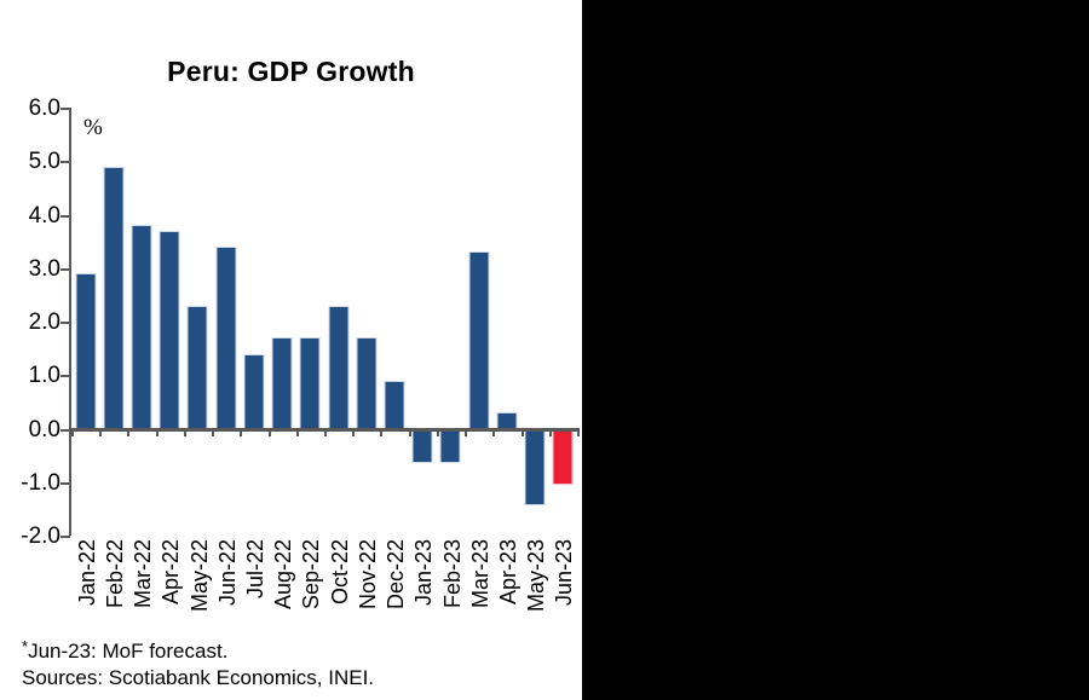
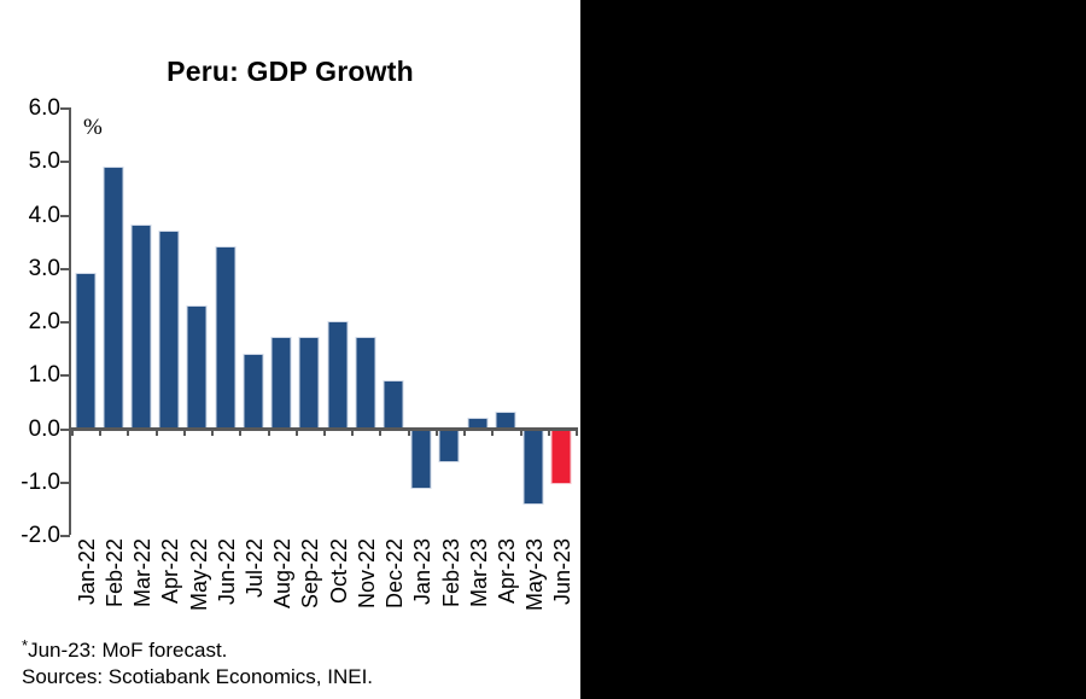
Oct-22: 2.3 -> 2.0
Jan-23: -0.6 -> -1.1
Mar-23: 3.3 -> 0.2
